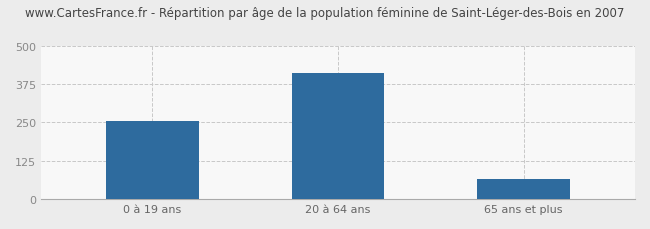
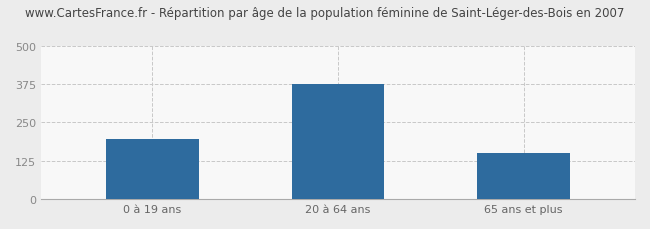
0 à 19 ans: 255 -> 195
20 à 64 ans: 410 -> 375
65 ans et plus: 65 -> 150
